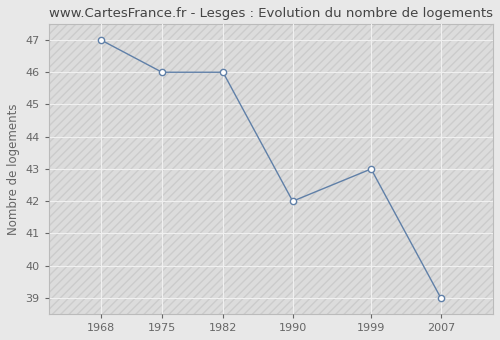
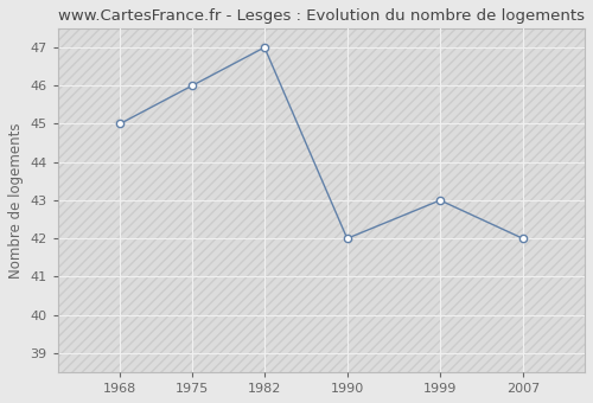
1968: 47 -> 45
1982: 46 -> 47
2007: 39 -> 42
